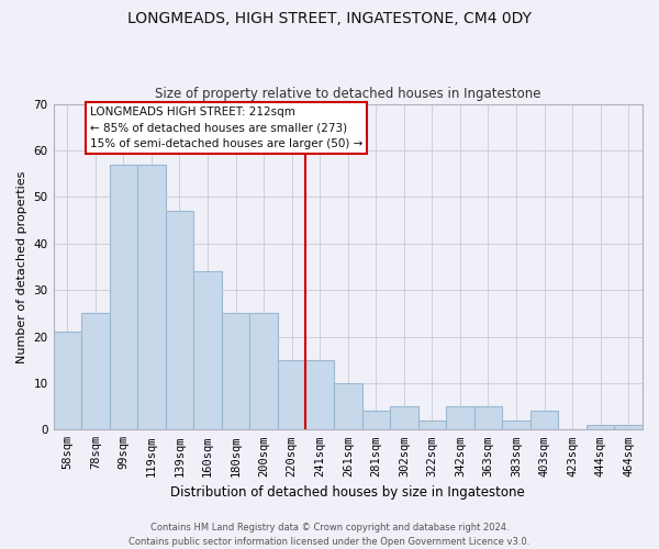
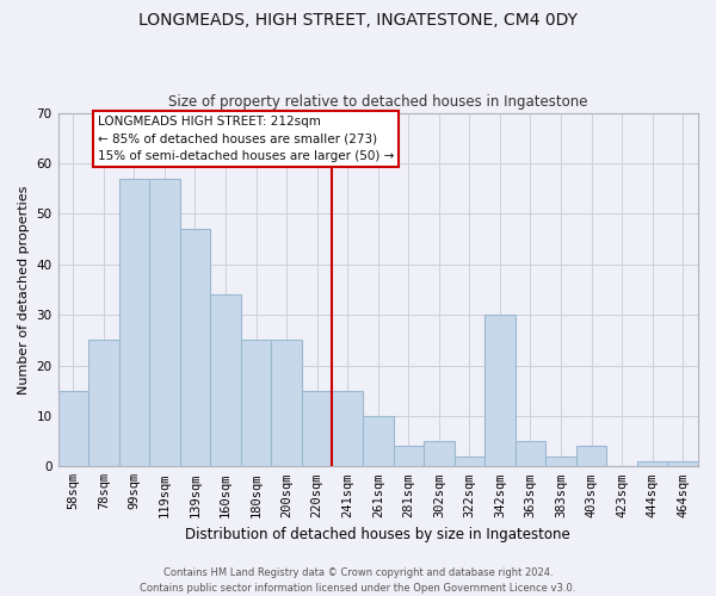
58sqm: 21 -> 15
342sqm: 5 -> 30
